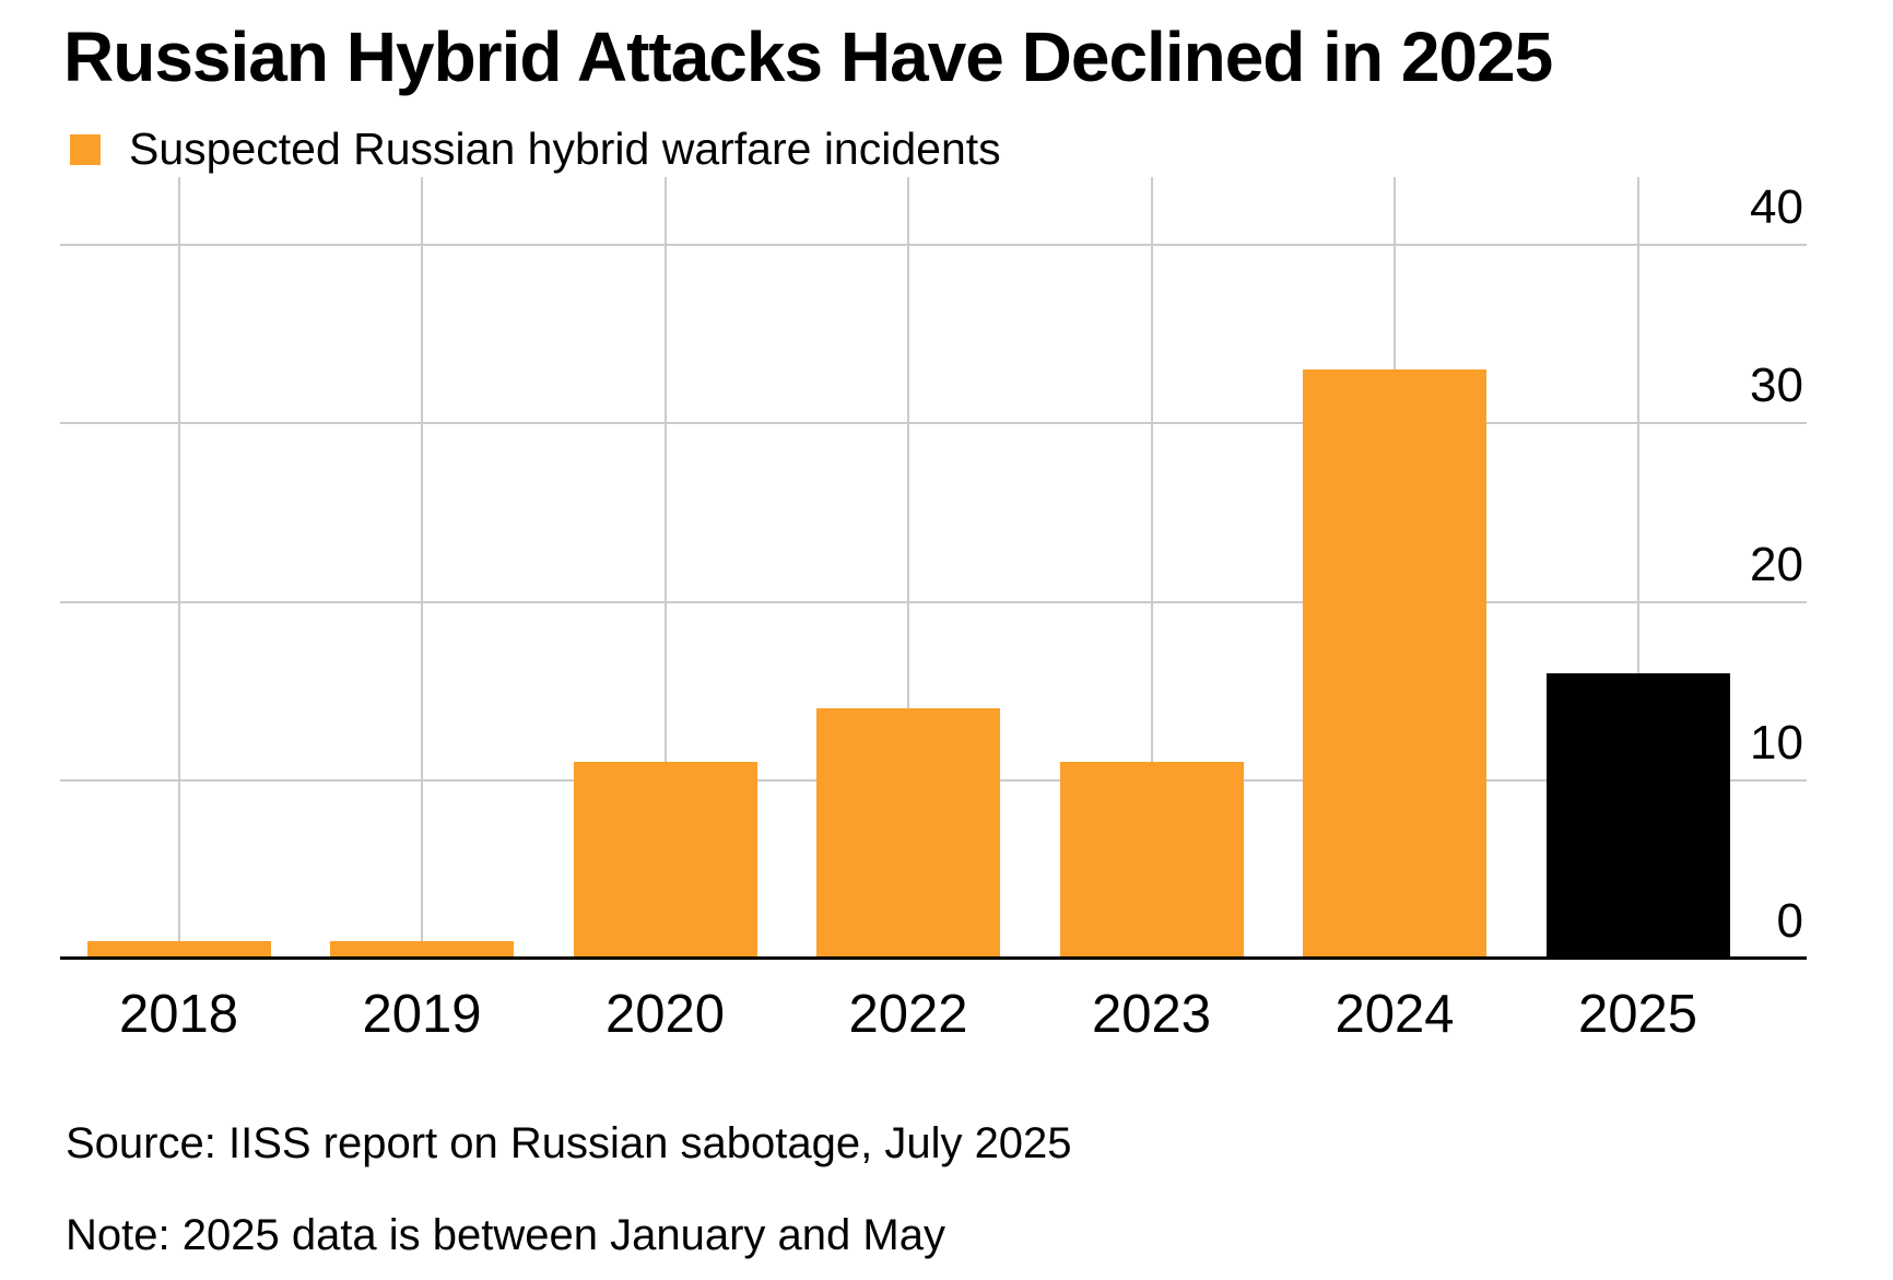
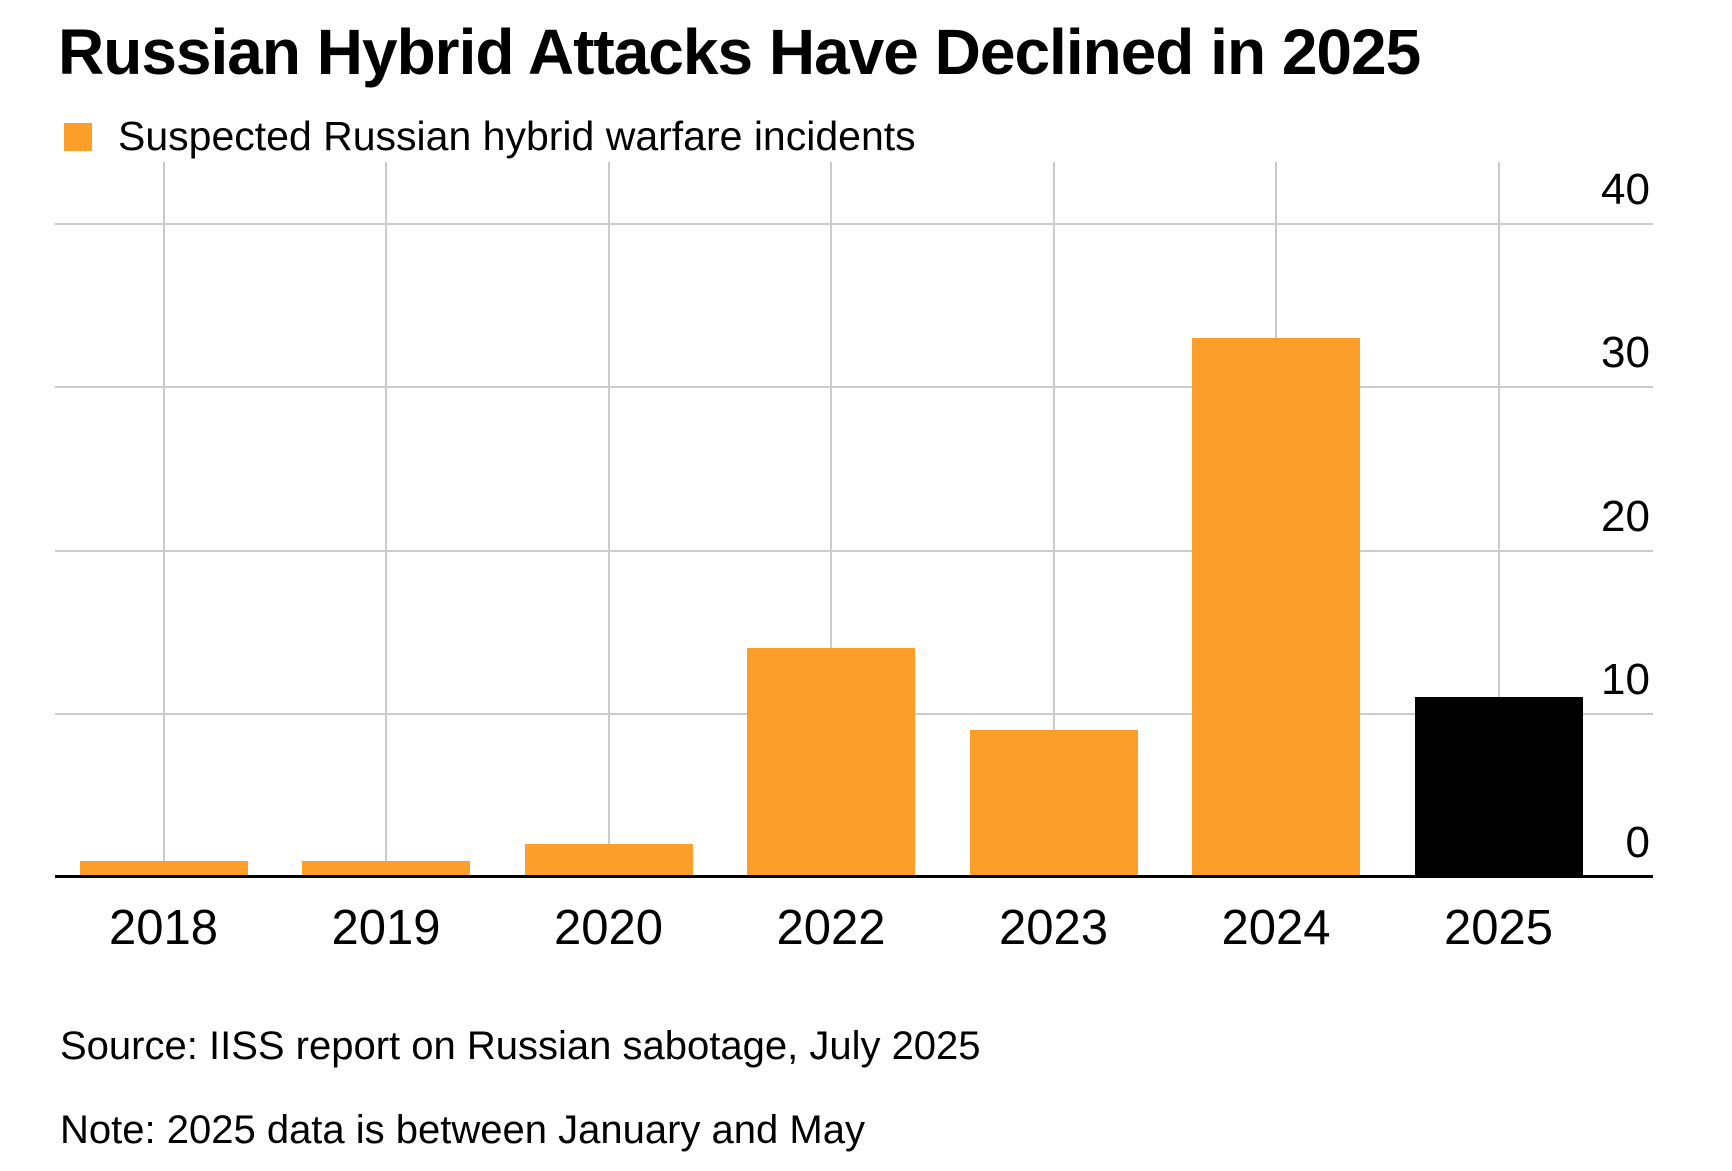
2020: 11 -> 2
2023: 11 -> 9
2025: 16 -> 11
